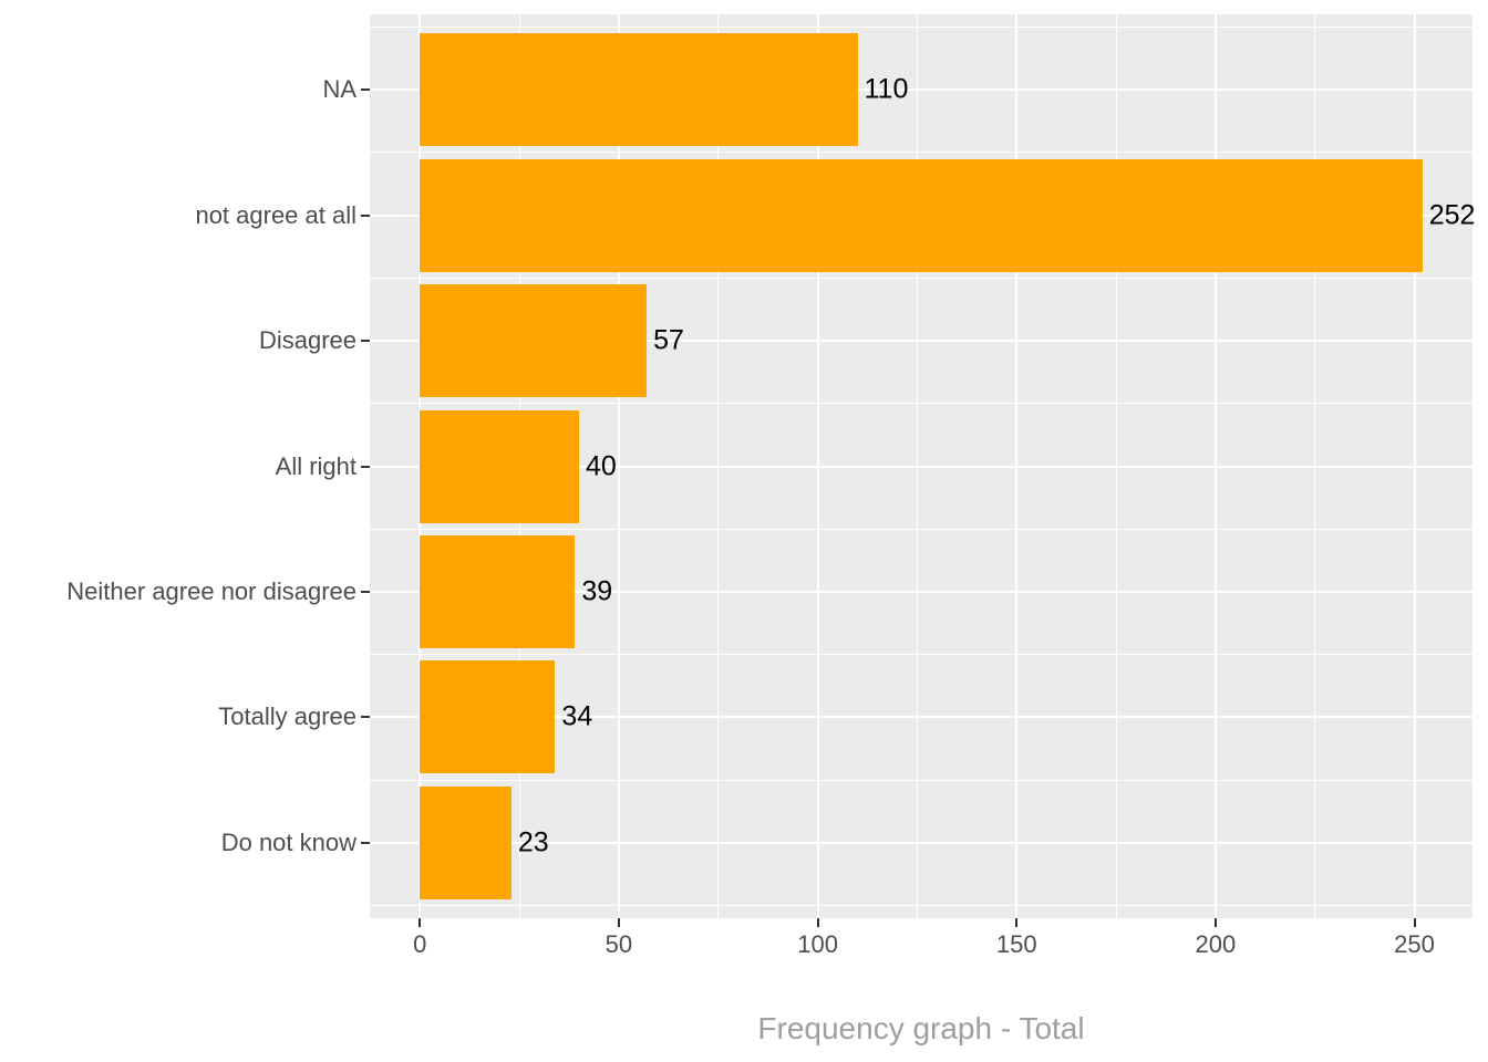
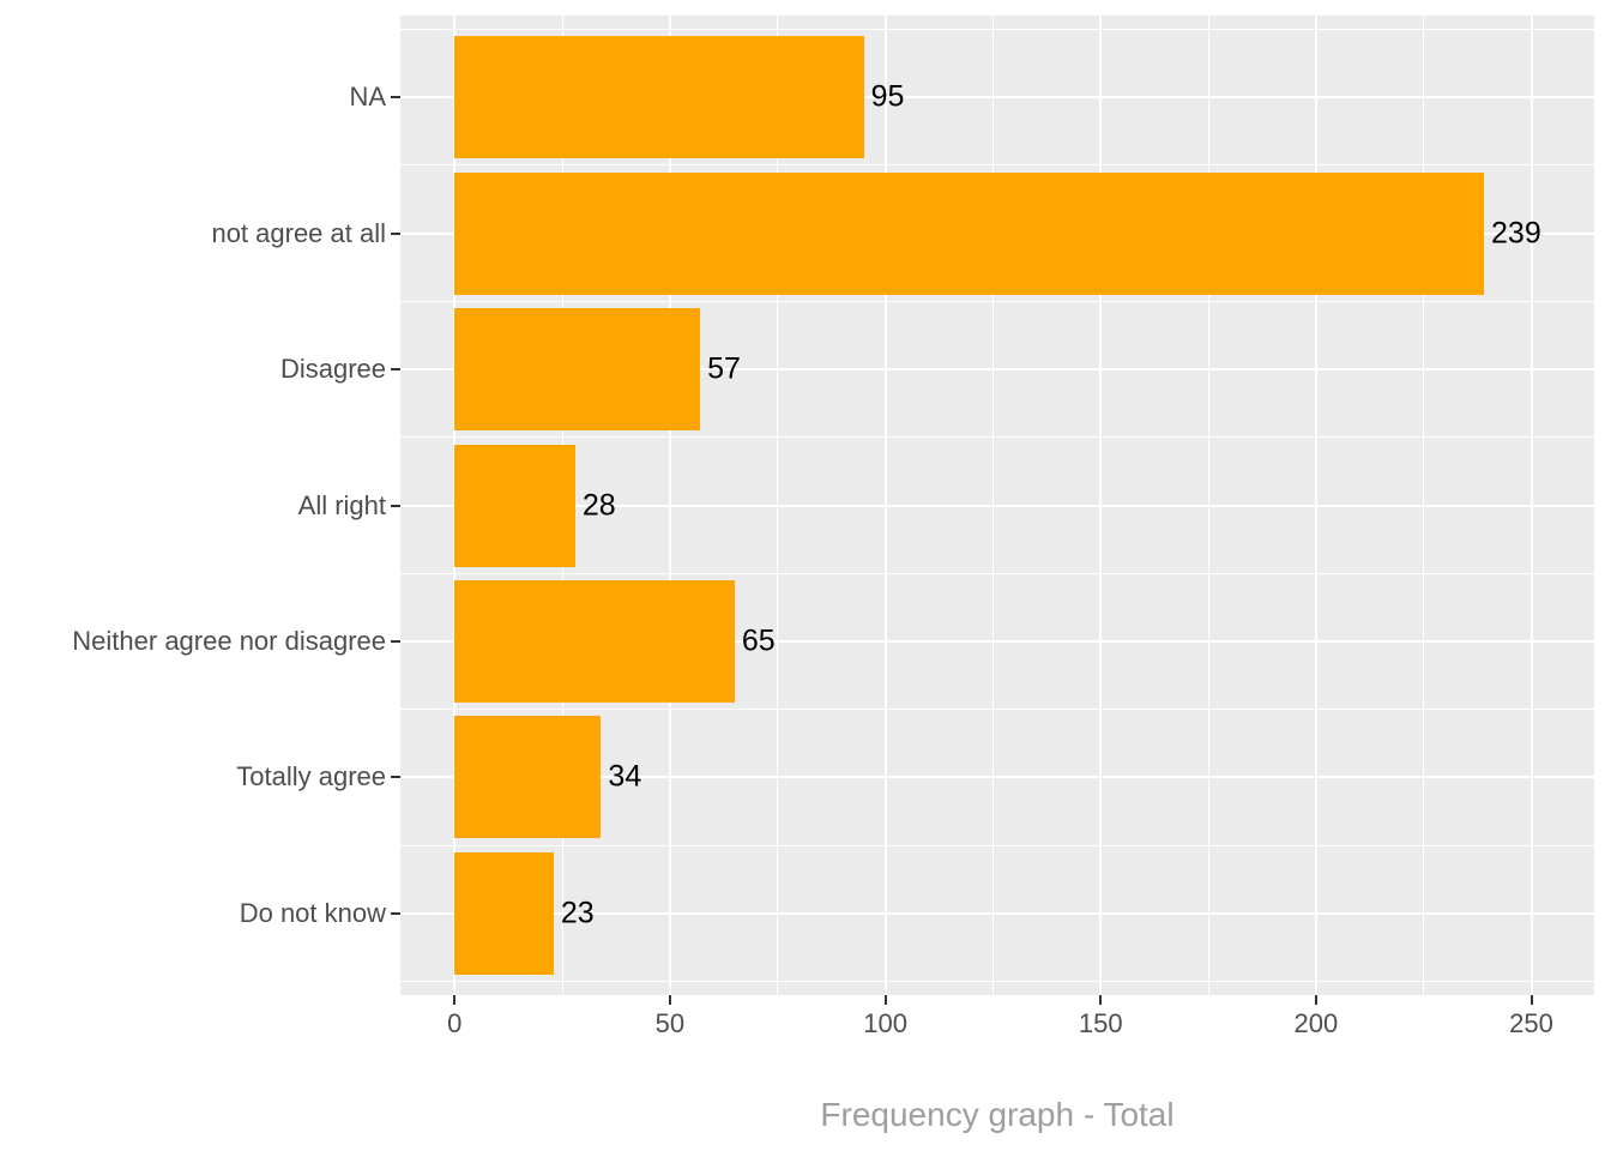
NA: 110 -> 95
not agree at all: 252 -> 239
All right: 40 -> 28
Neither agree nor disagree: 39 -> 65
